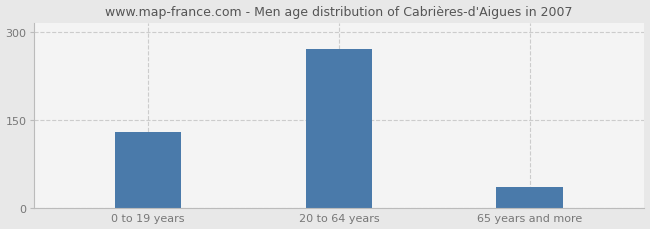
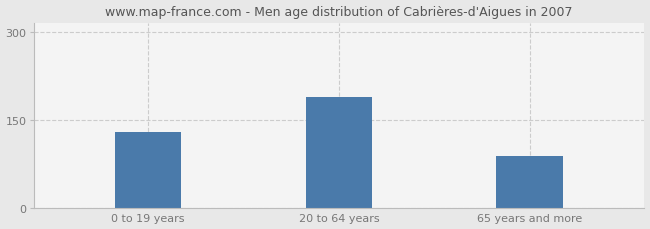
20 to 64 years: 270 -> 188
65 years and more: 35 -> 88
